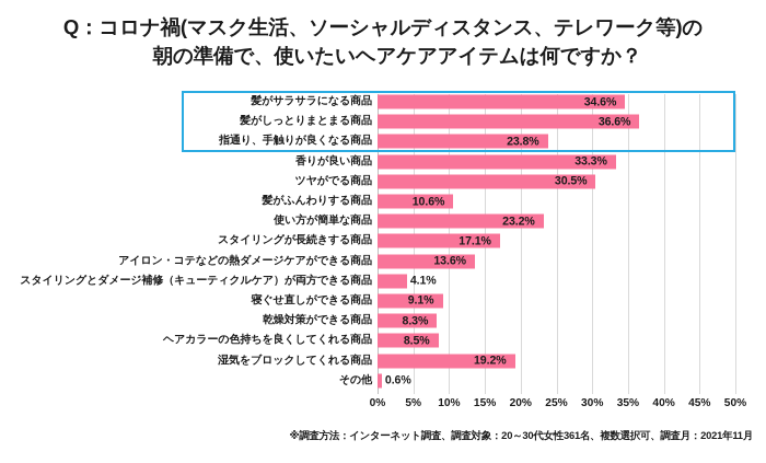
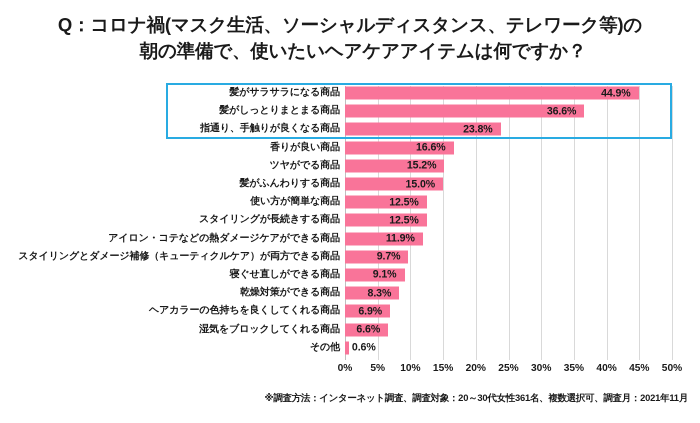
髪がサラサラになる商品: 34.6% -> 44.9%
香りが良い商品: 33.3% -> 16.6%
ツヤがでる商品: 30.5% -> 15.2%
髪がふんわりする商品: 10.6% -> 15.0%
使い方が簡単な商品: 23.2% -> 12.5%
スタイリングが長続きする商品: 17.1% -> 12.5%
アイロン・コテなどの熱ダメージケアができる商品: 13.6% -> 11.9%
スタイリングとダメージ補修（キューティクルケア）が両方できる商品: 4.1% -> 9.7%
ヘアカラーの色持ちを良くしてくれる商品: 8.5% -> 6.9%
湿気をブロックしてくれる商品: 19.2% -> 6.6%
